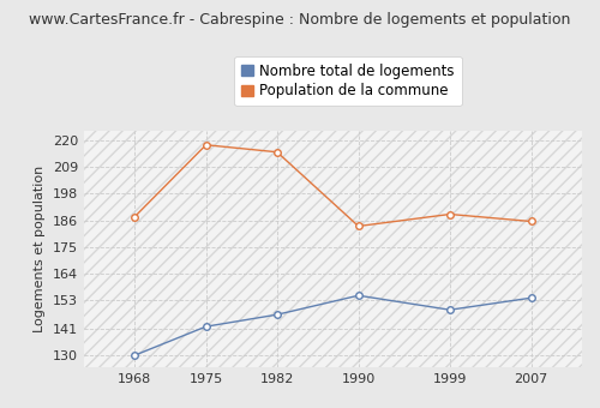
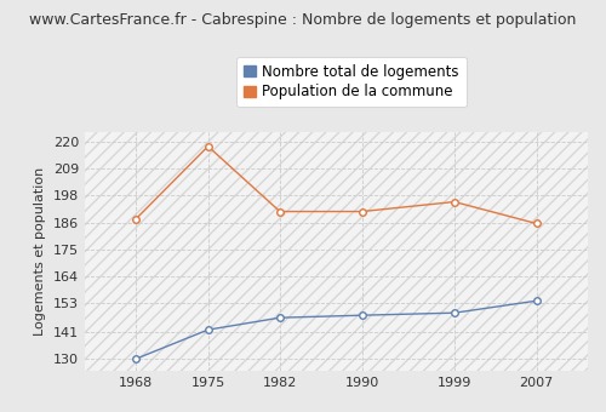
Population de la commune/1982: 215 -> 191
Nombre total de logements/1990: 155 -> 148
Population de la commune/1990: 184 -> 191
Population de la commune/1999: 189 -> 195
